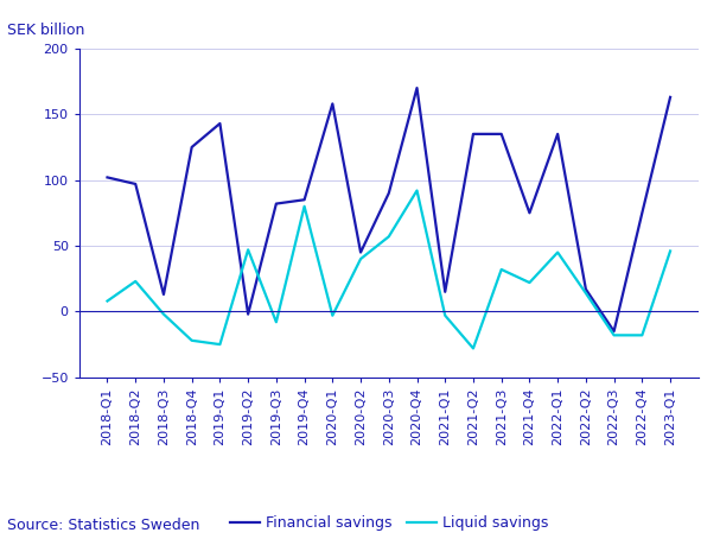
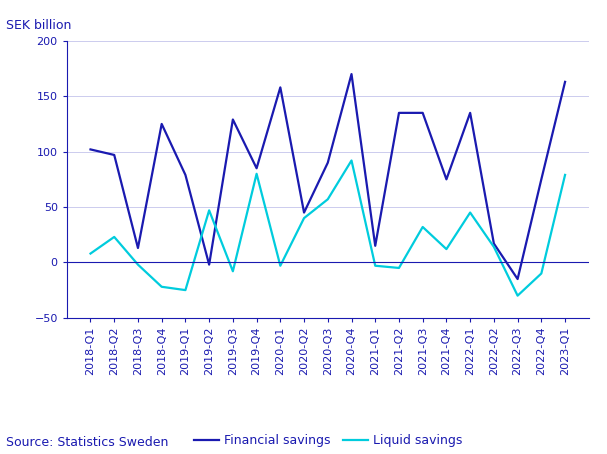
Financial savings/2019-Q1: 143 -> 79
Financial savings/2019-Q3: 82 -> 129
Liquid savings/2021-Q2: -28 -> -5
Liquid savings/2021-Q4: 22 -> 12
Liquid savings/2022-Q3: -18 -> -30
Liquid savings/2022-Q4: -18 -> -10
Liquid savings/2023-Q1: 46 -> 79
